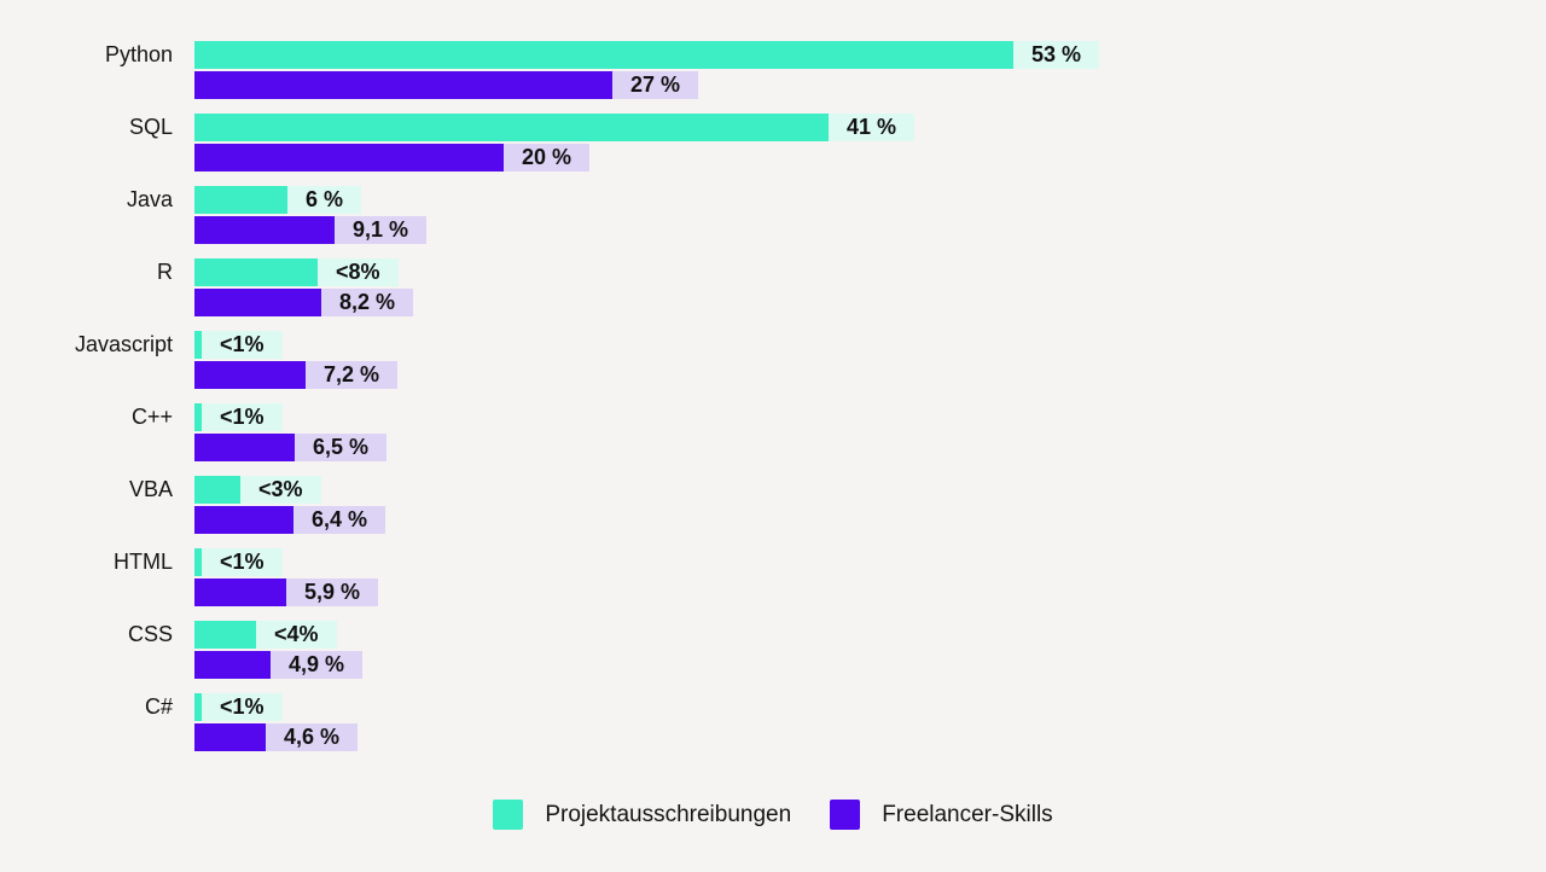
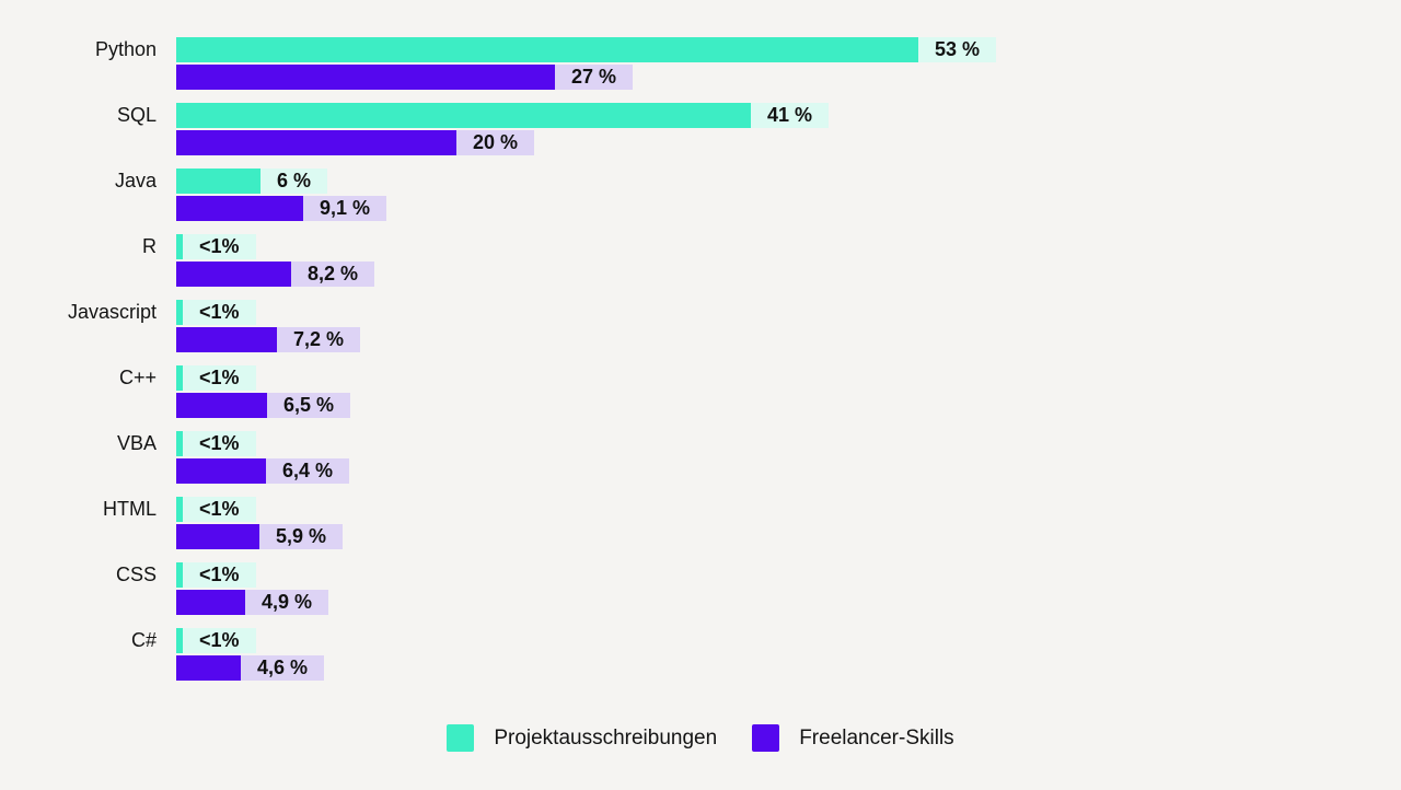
Projektausschreibungen/R: 8 -> 1
Projektausschreibungen/VBA: 3 -> 1
Projektausschreibungen/CSS: 4 -> 1
